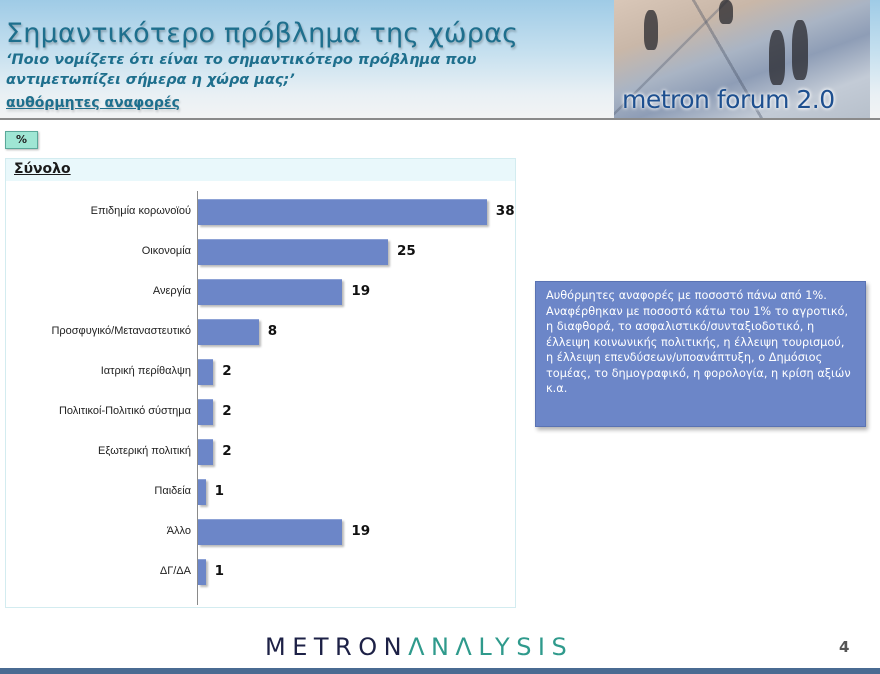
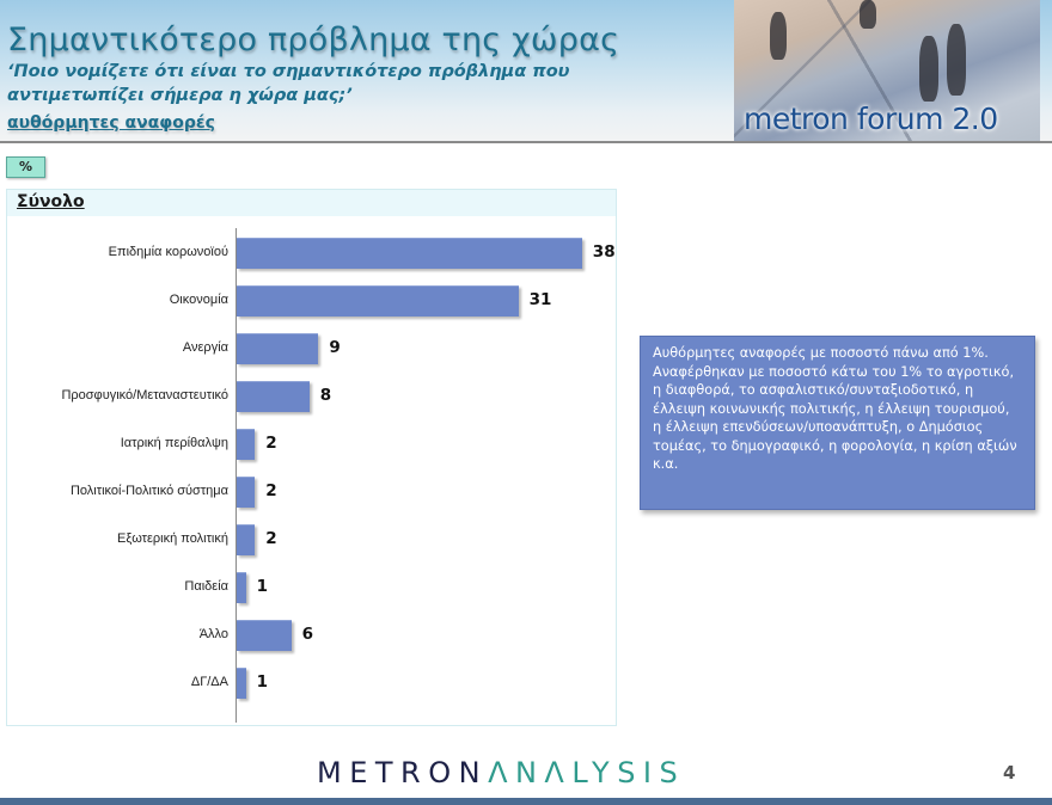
Οικονομία: 25 -> 31
Ανεργία: 19 -> 9
Άλλο: 19 -> 6
